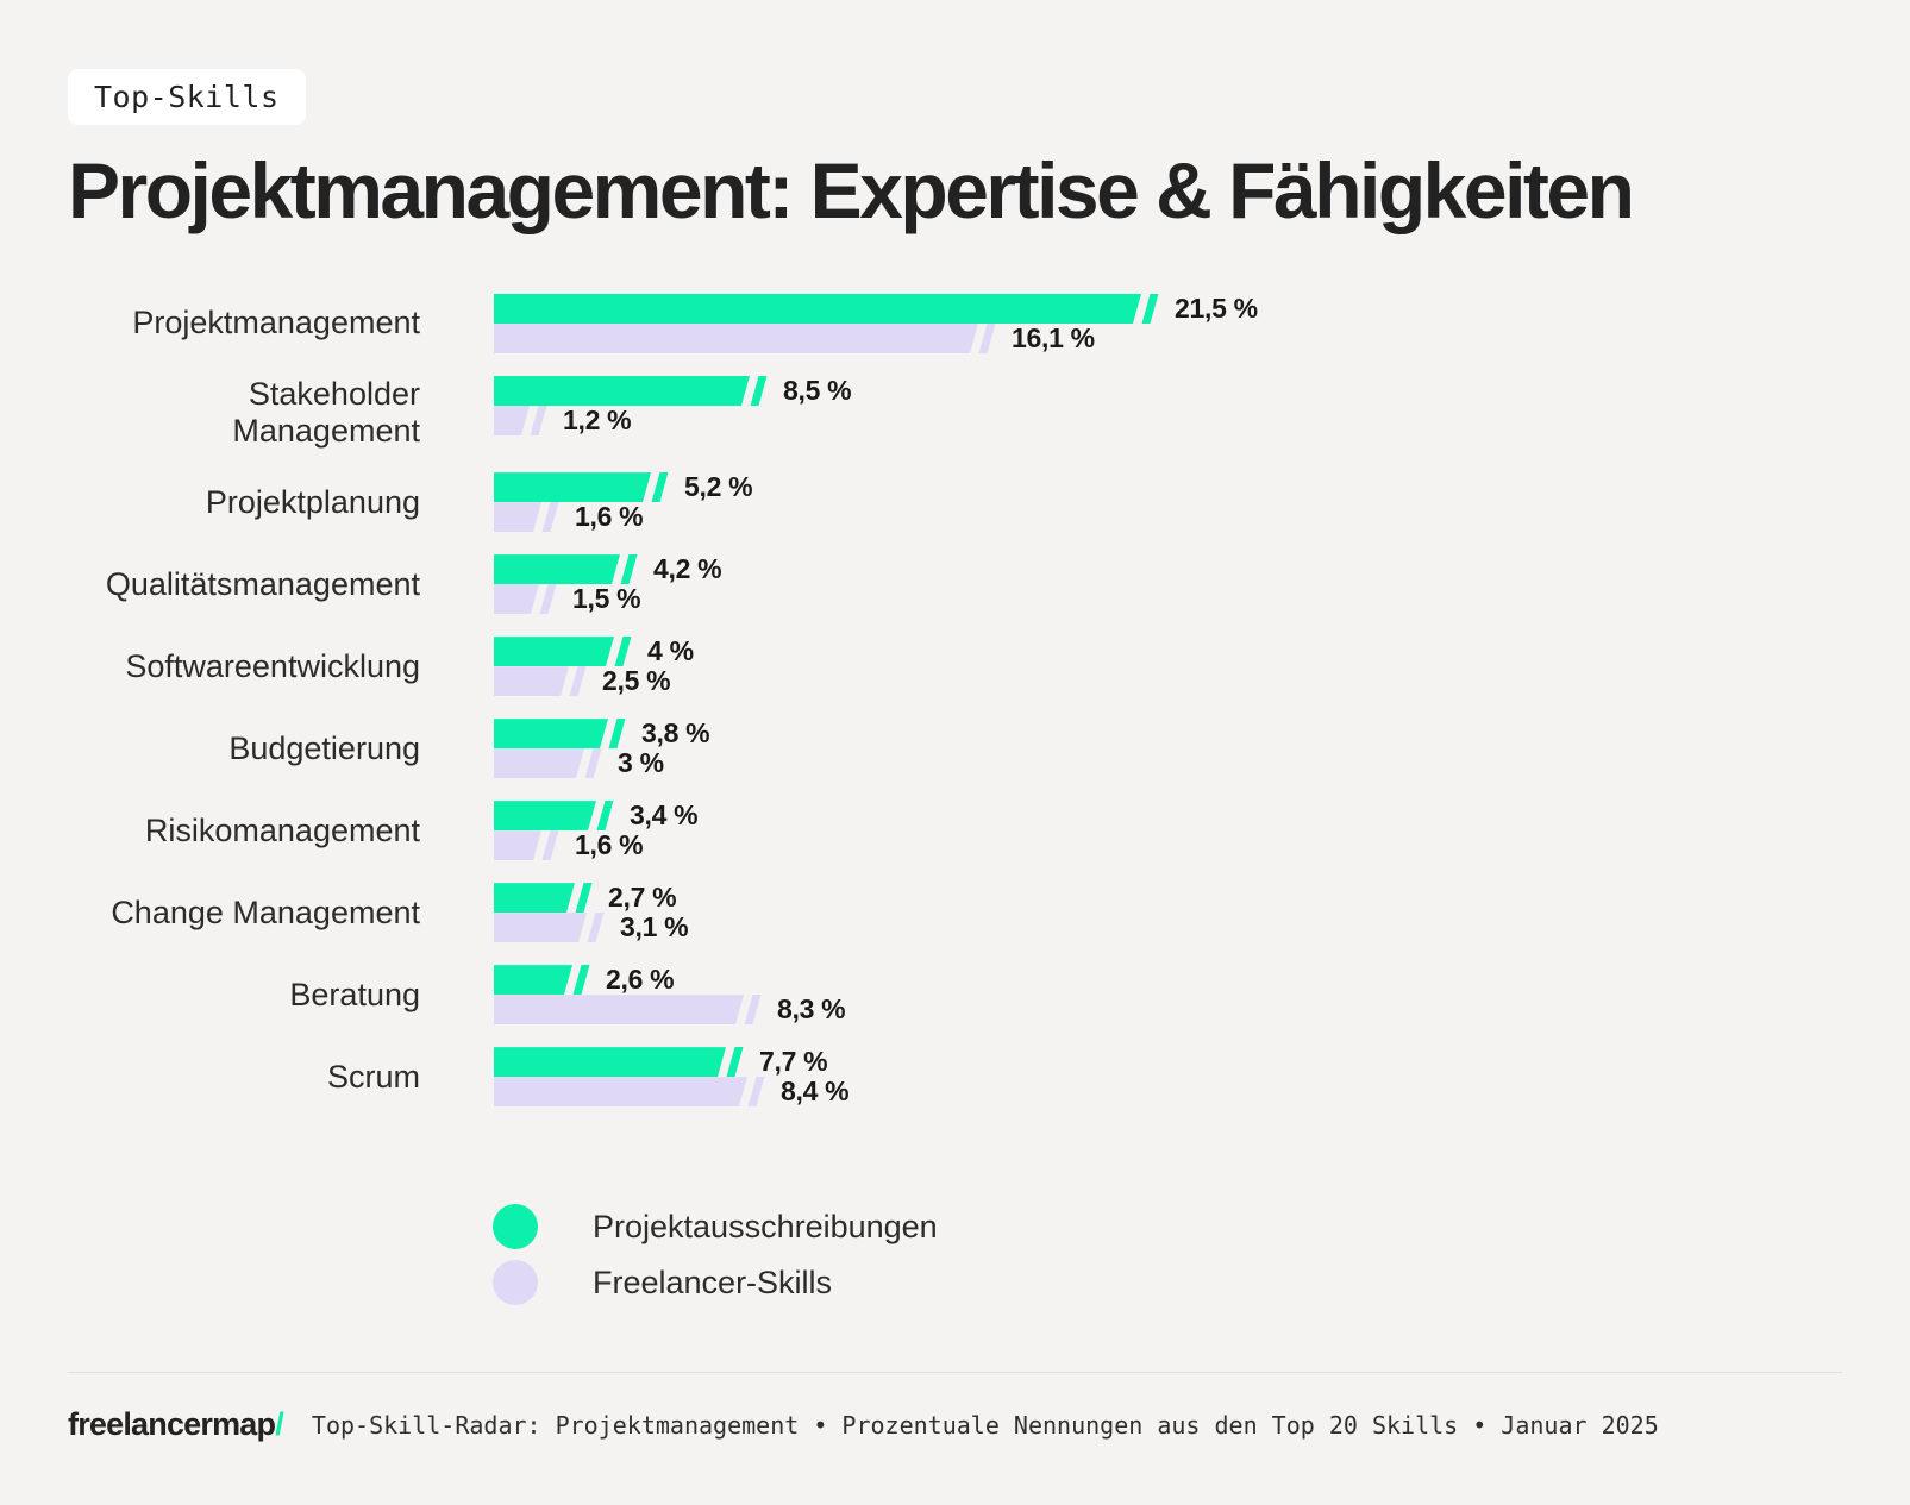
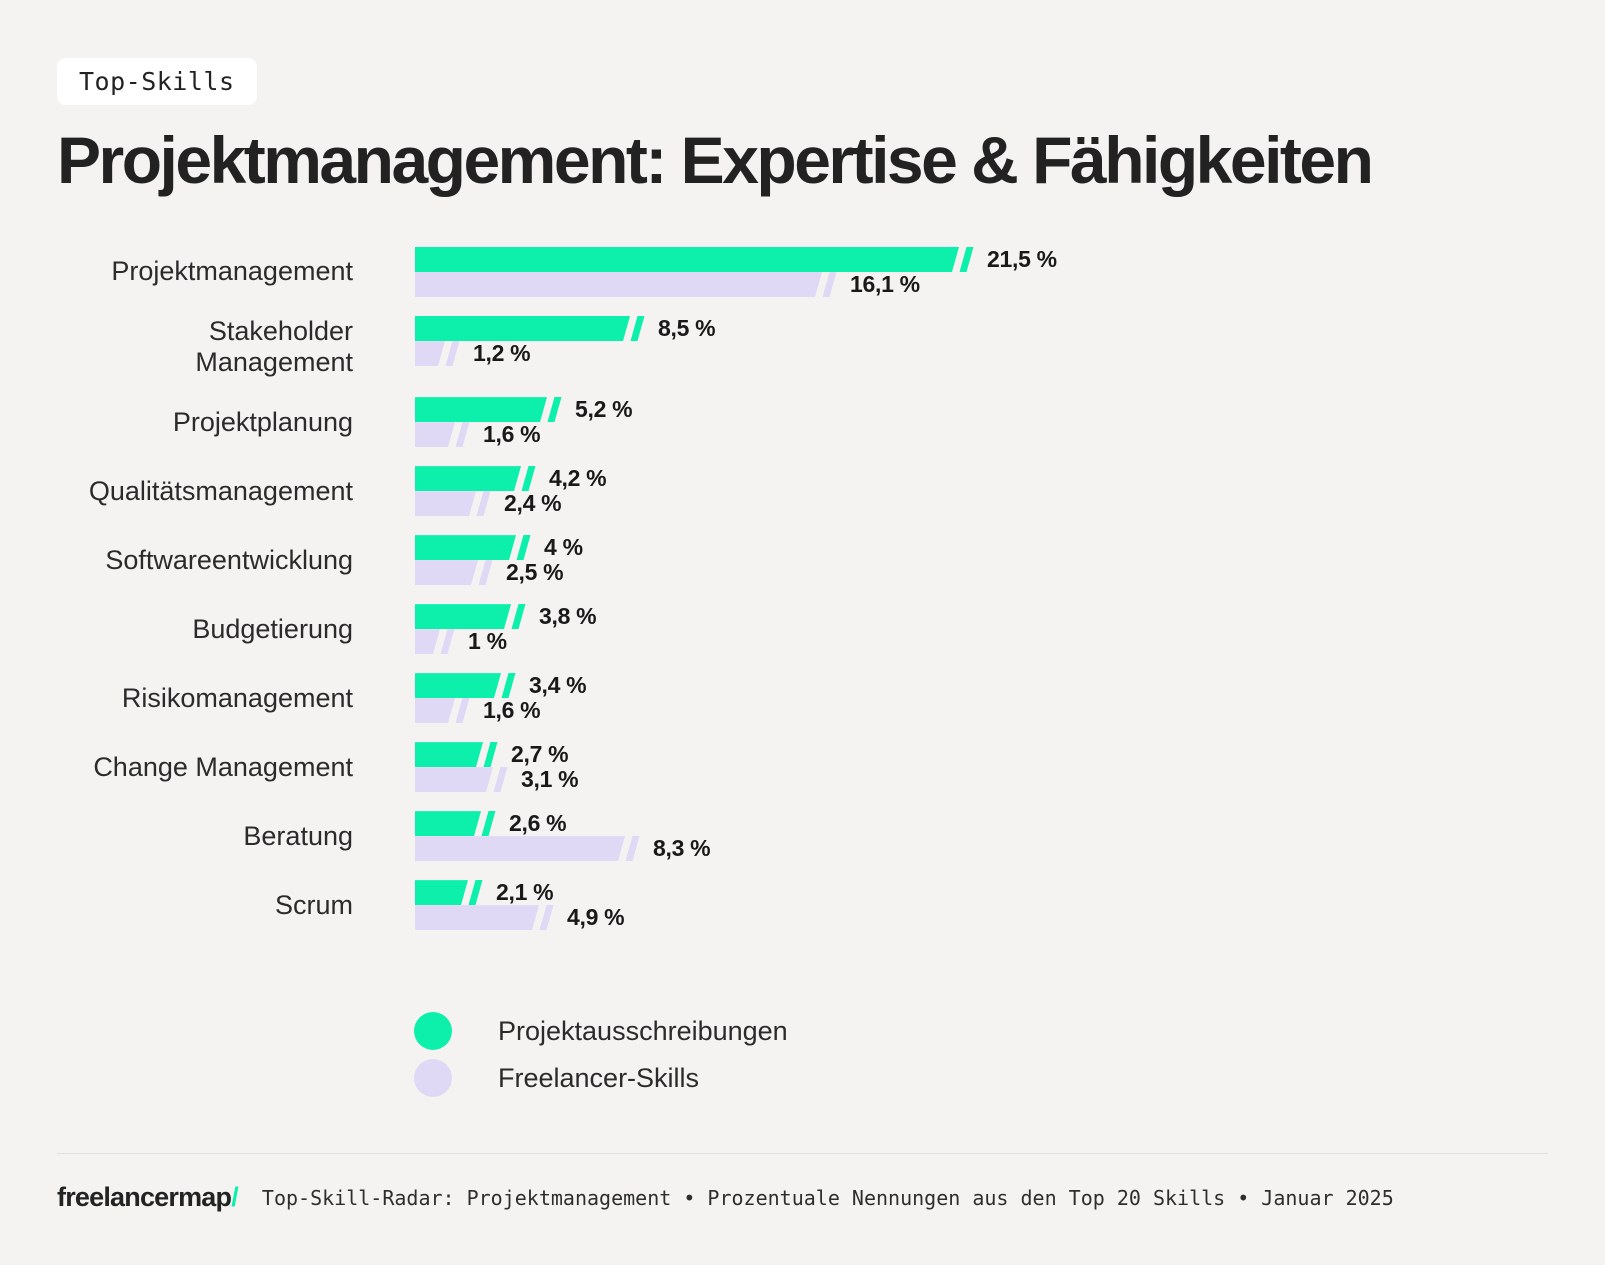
Freelancer-Skills/Qualitätsmanagement: 1,5 -> 2,4
Freelancer-Skills/Budgetierung: 3 -> 1
Projektausschreibungen/Scrum: 7,7 -> 2,1
Freelancer-Skills/Scrum: 8,4 -> 4,9
